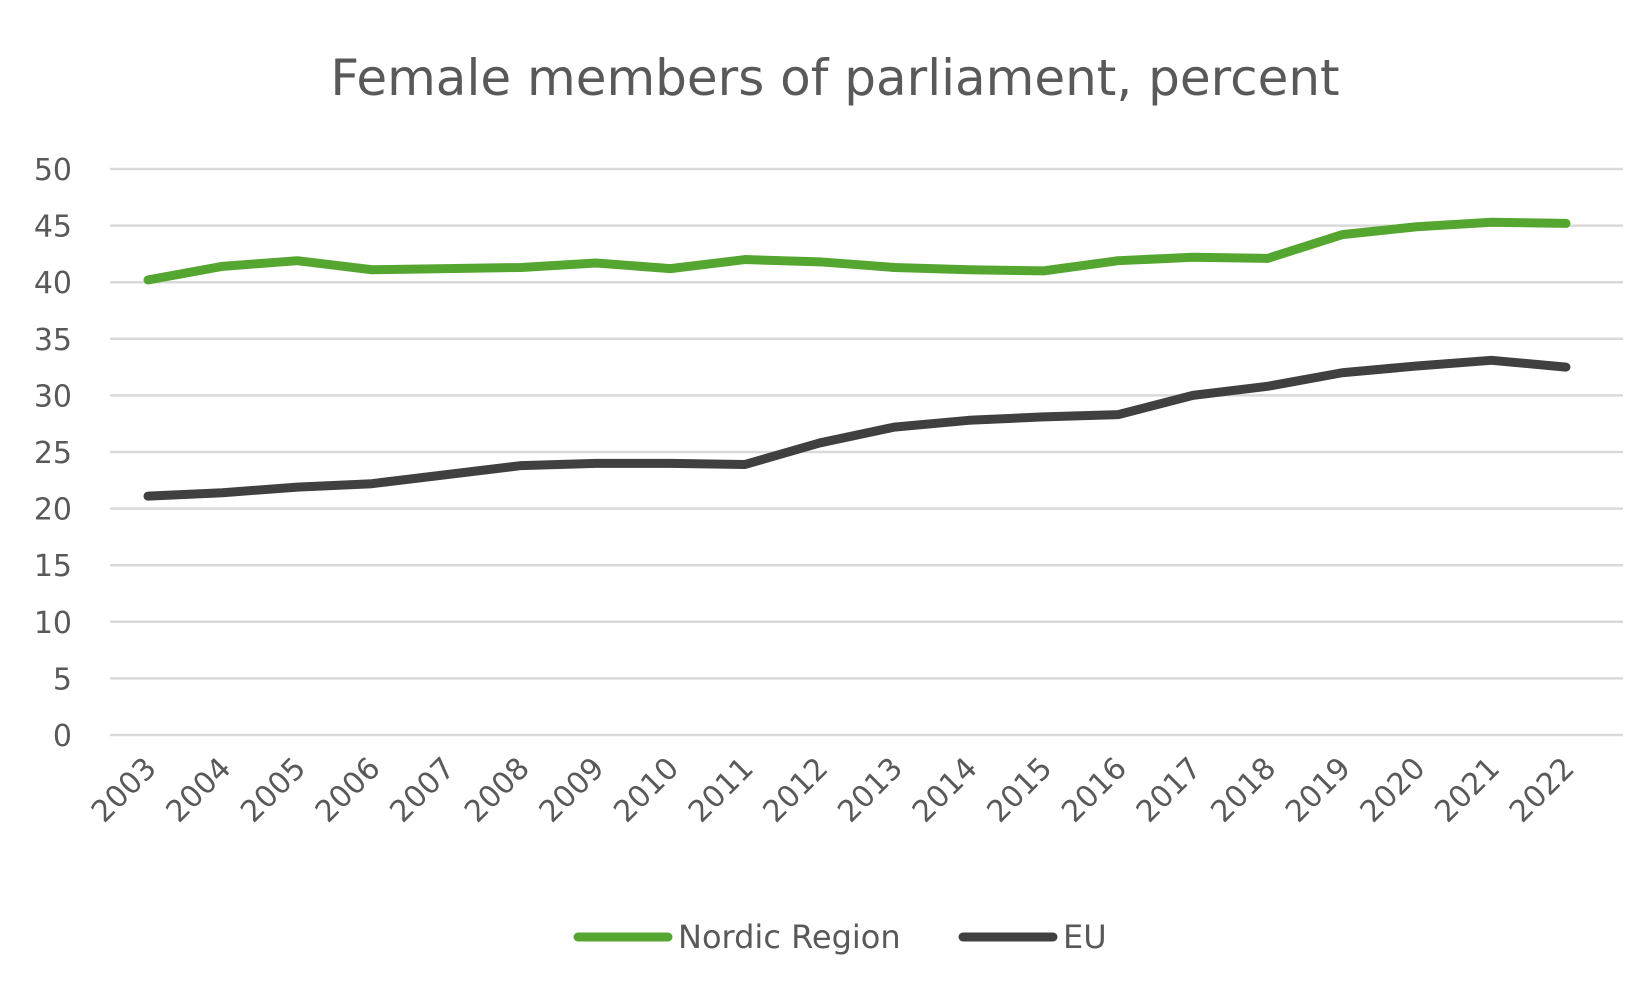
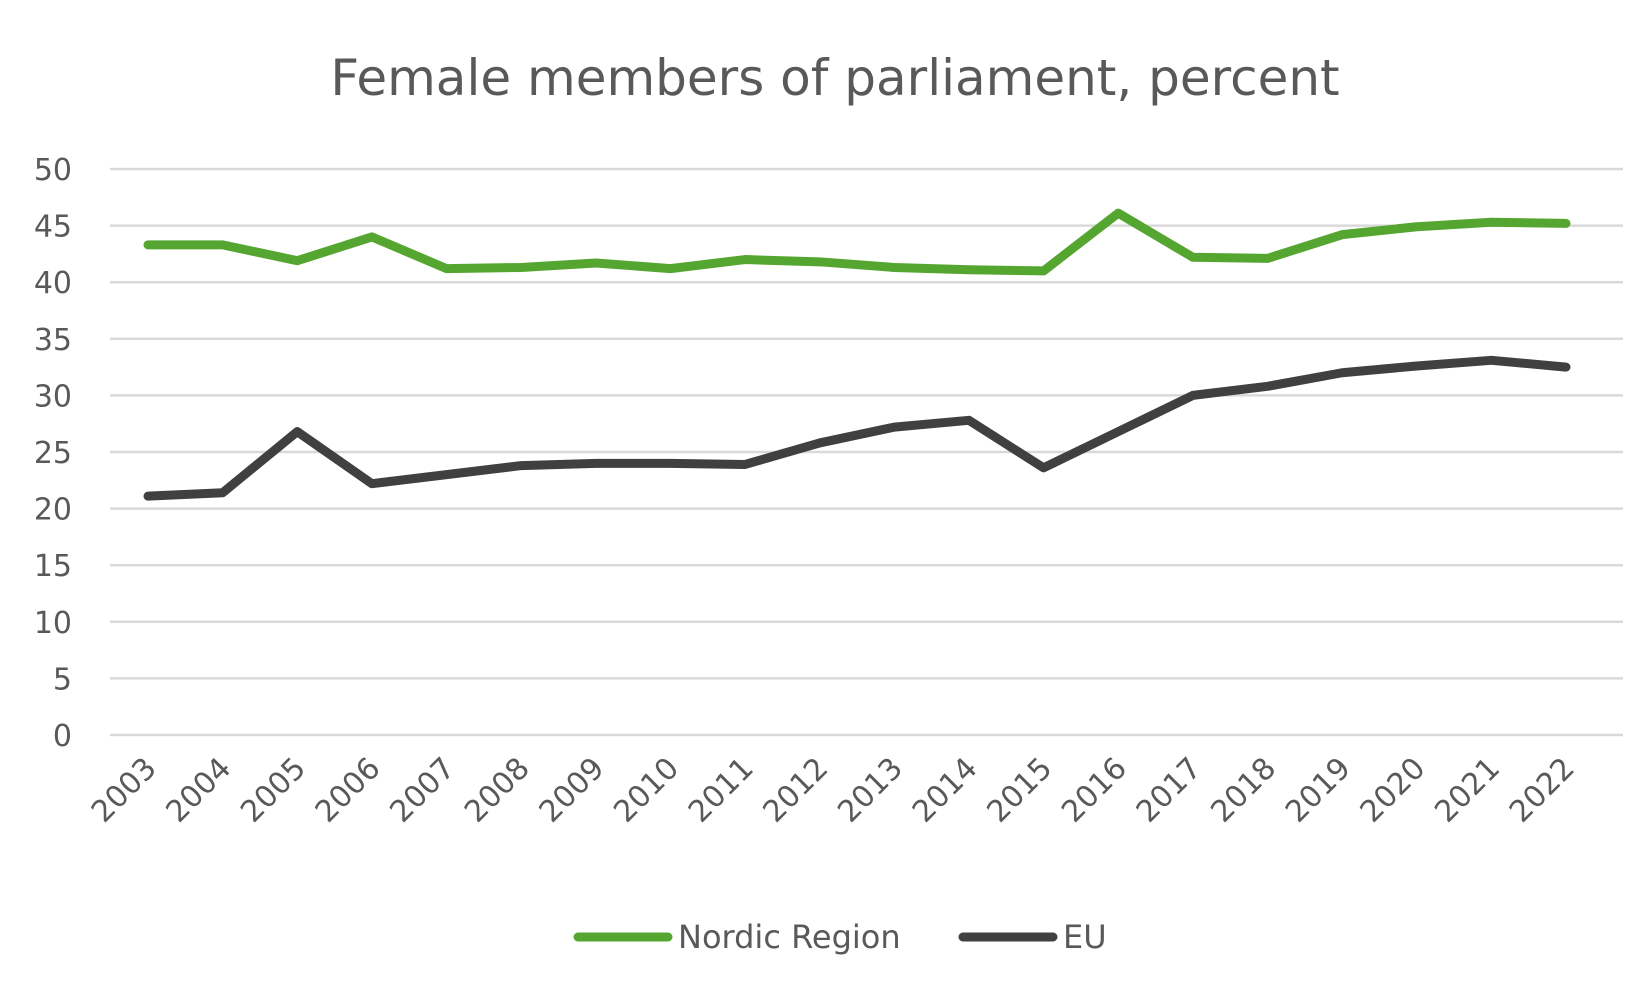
Nordic Region/2003: 40.2 -> 43.3
Nordic Region/2004: 41.4 -> 43.3
EU/2005: 21.9 -> 26.8
Nordic Region/2006: 41.1 -> 44.0
EU/2015: 28.1 -> 23.6
Nordic Region/2016: 41.9 -> 46.1
EU/2016: 28.3 -> 26.8
